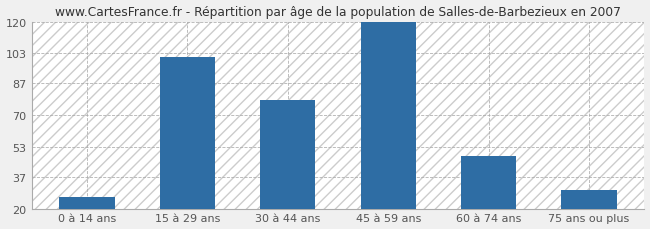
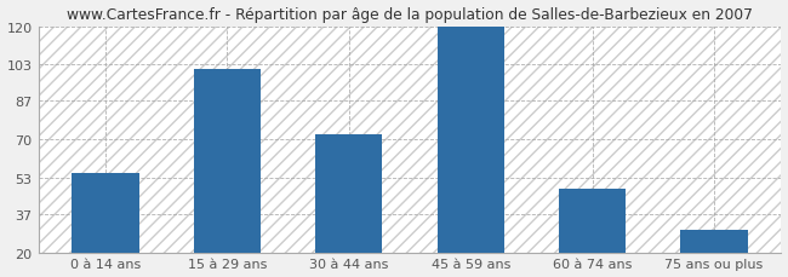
0 à 14 ans: 26 -> 55
30 à 44 ans: 78 -> 72
